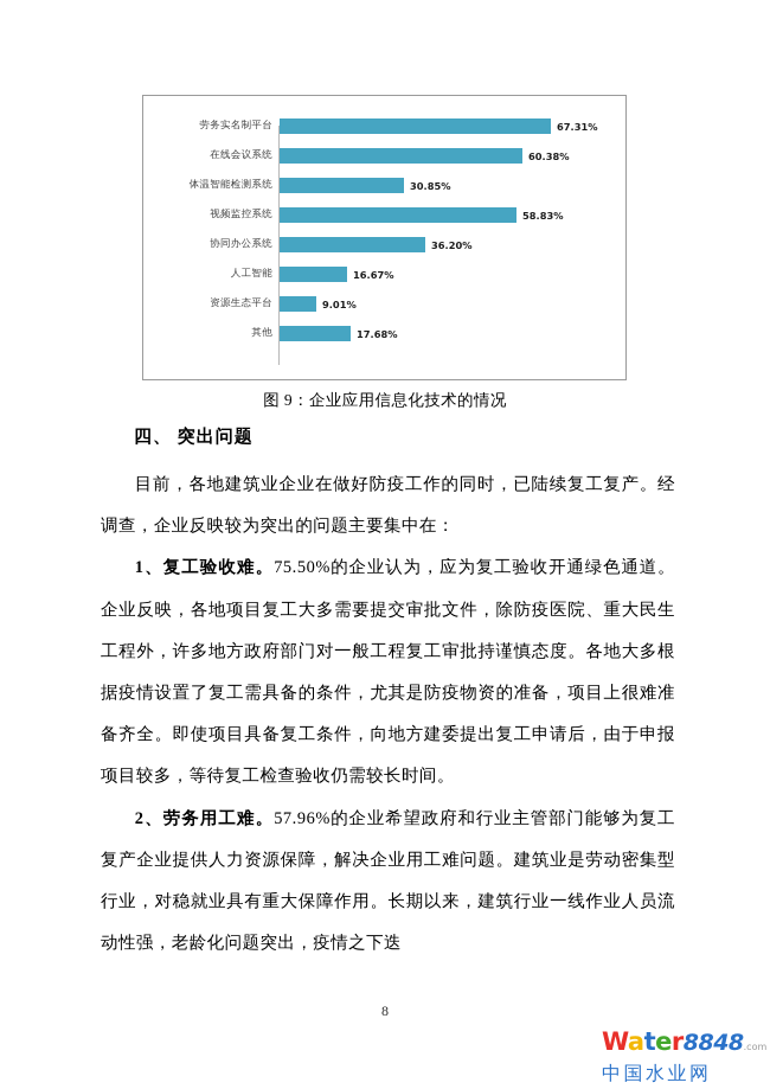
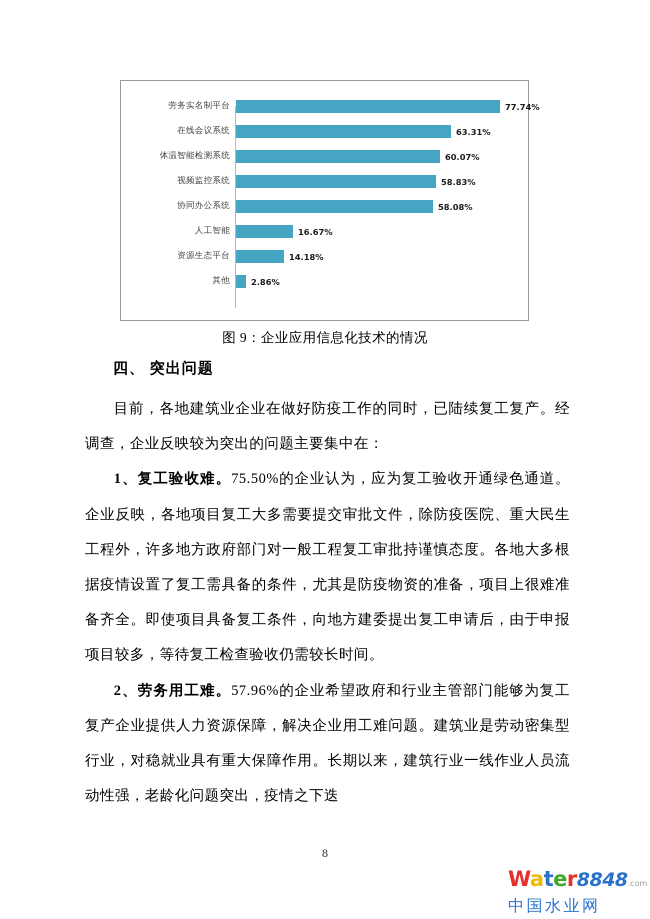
劳务实名制平台: 67.31% -> 77.74%
在线会议系统: 60.38% -> 63.31%
体温智能检测系统: 30.85% -> 60.07%
协同办公系统: 36.20% -> 58.08%
资源生态平台: 9.01% -> 14.18%
其他: 17.68% -> 2.86%
